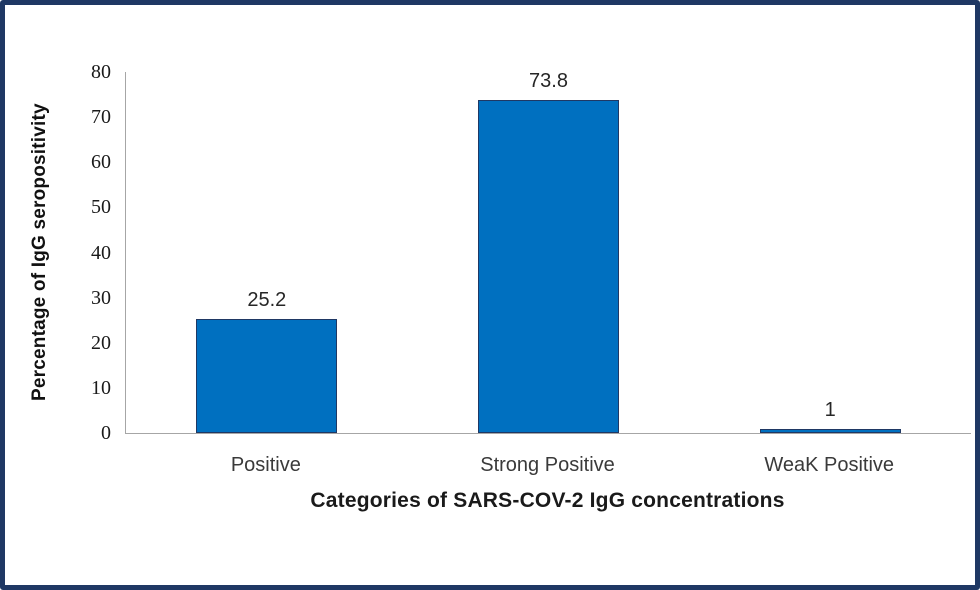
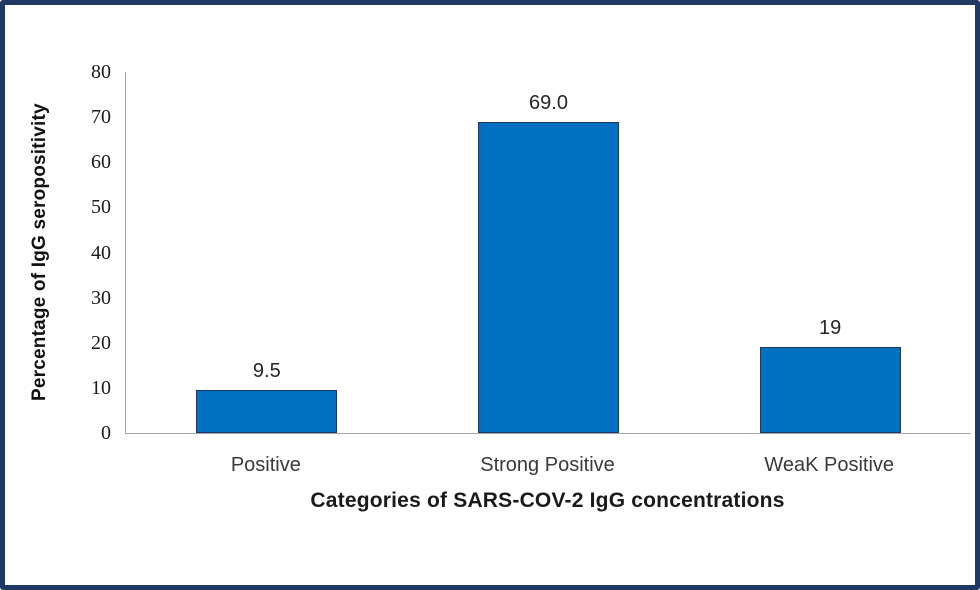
Positive: 25.2 -> 9.5
Strong Positive: 73.8 -> 69.0
WeaK Positive: 1 -> 19
